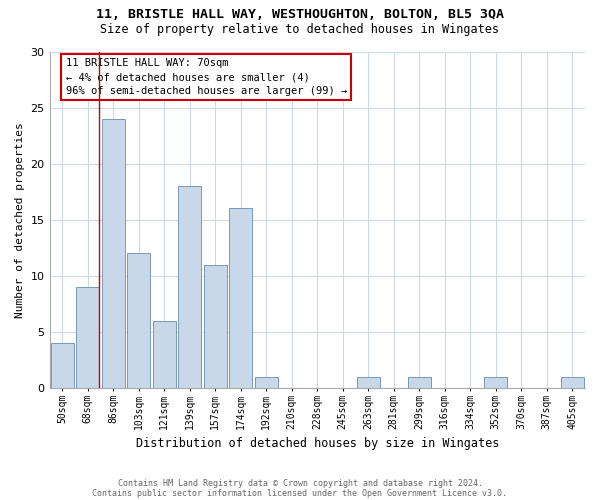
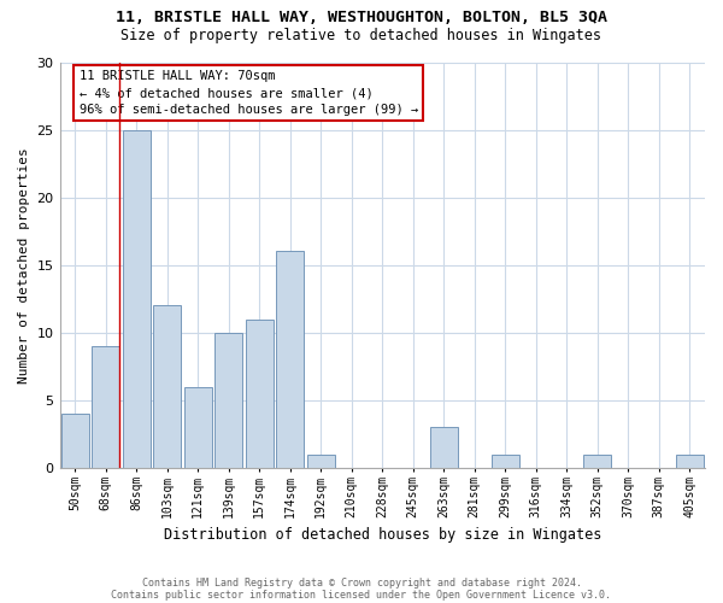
86sqm: 24 -> 25
139sqm: 18 -> 10
263sqm: 1 -> 3
